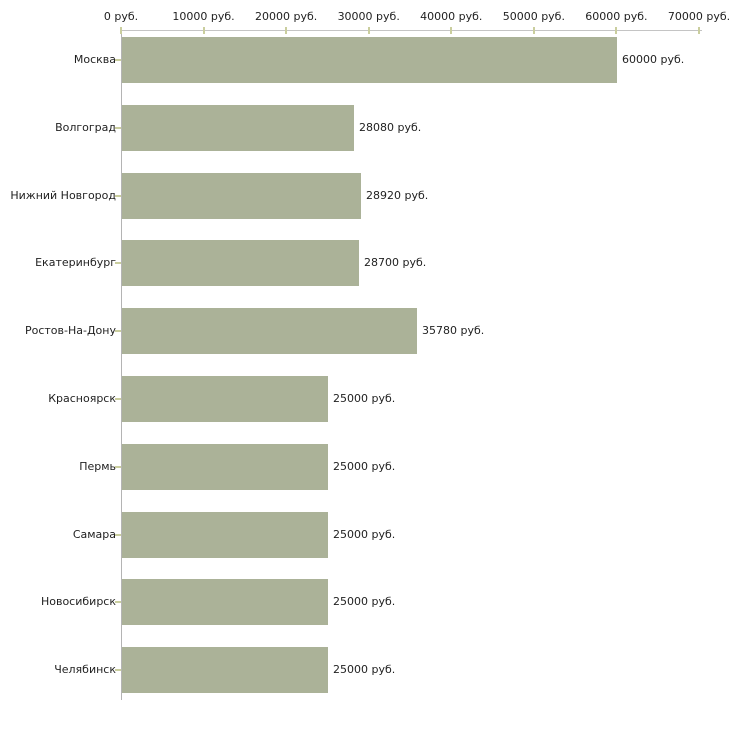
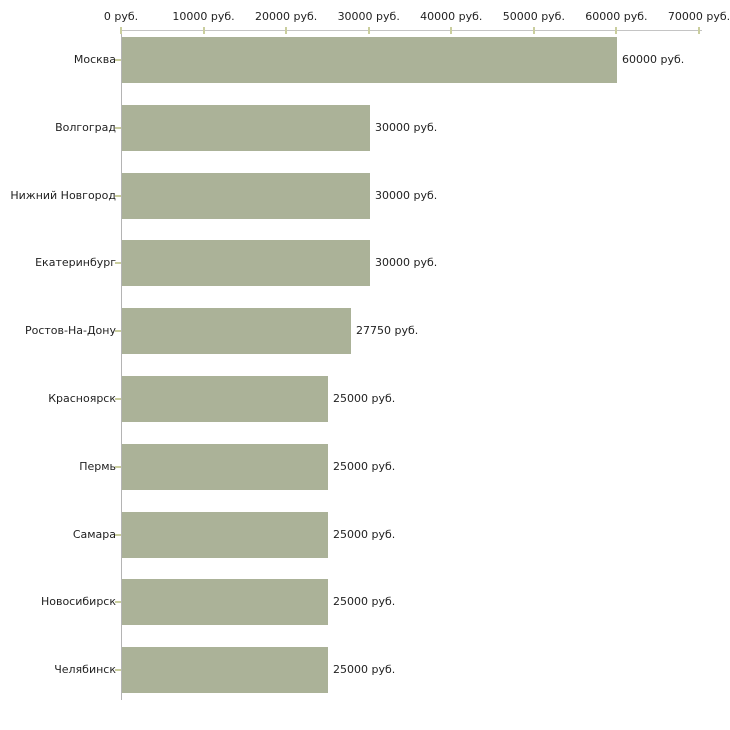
Волгоград: 28080 -> 30000
Нижний Новгород: 28920 -> 30000
Екатеринбург: 28700 -> 30000
Ростов-На-Дону: 35780 -> 27750
